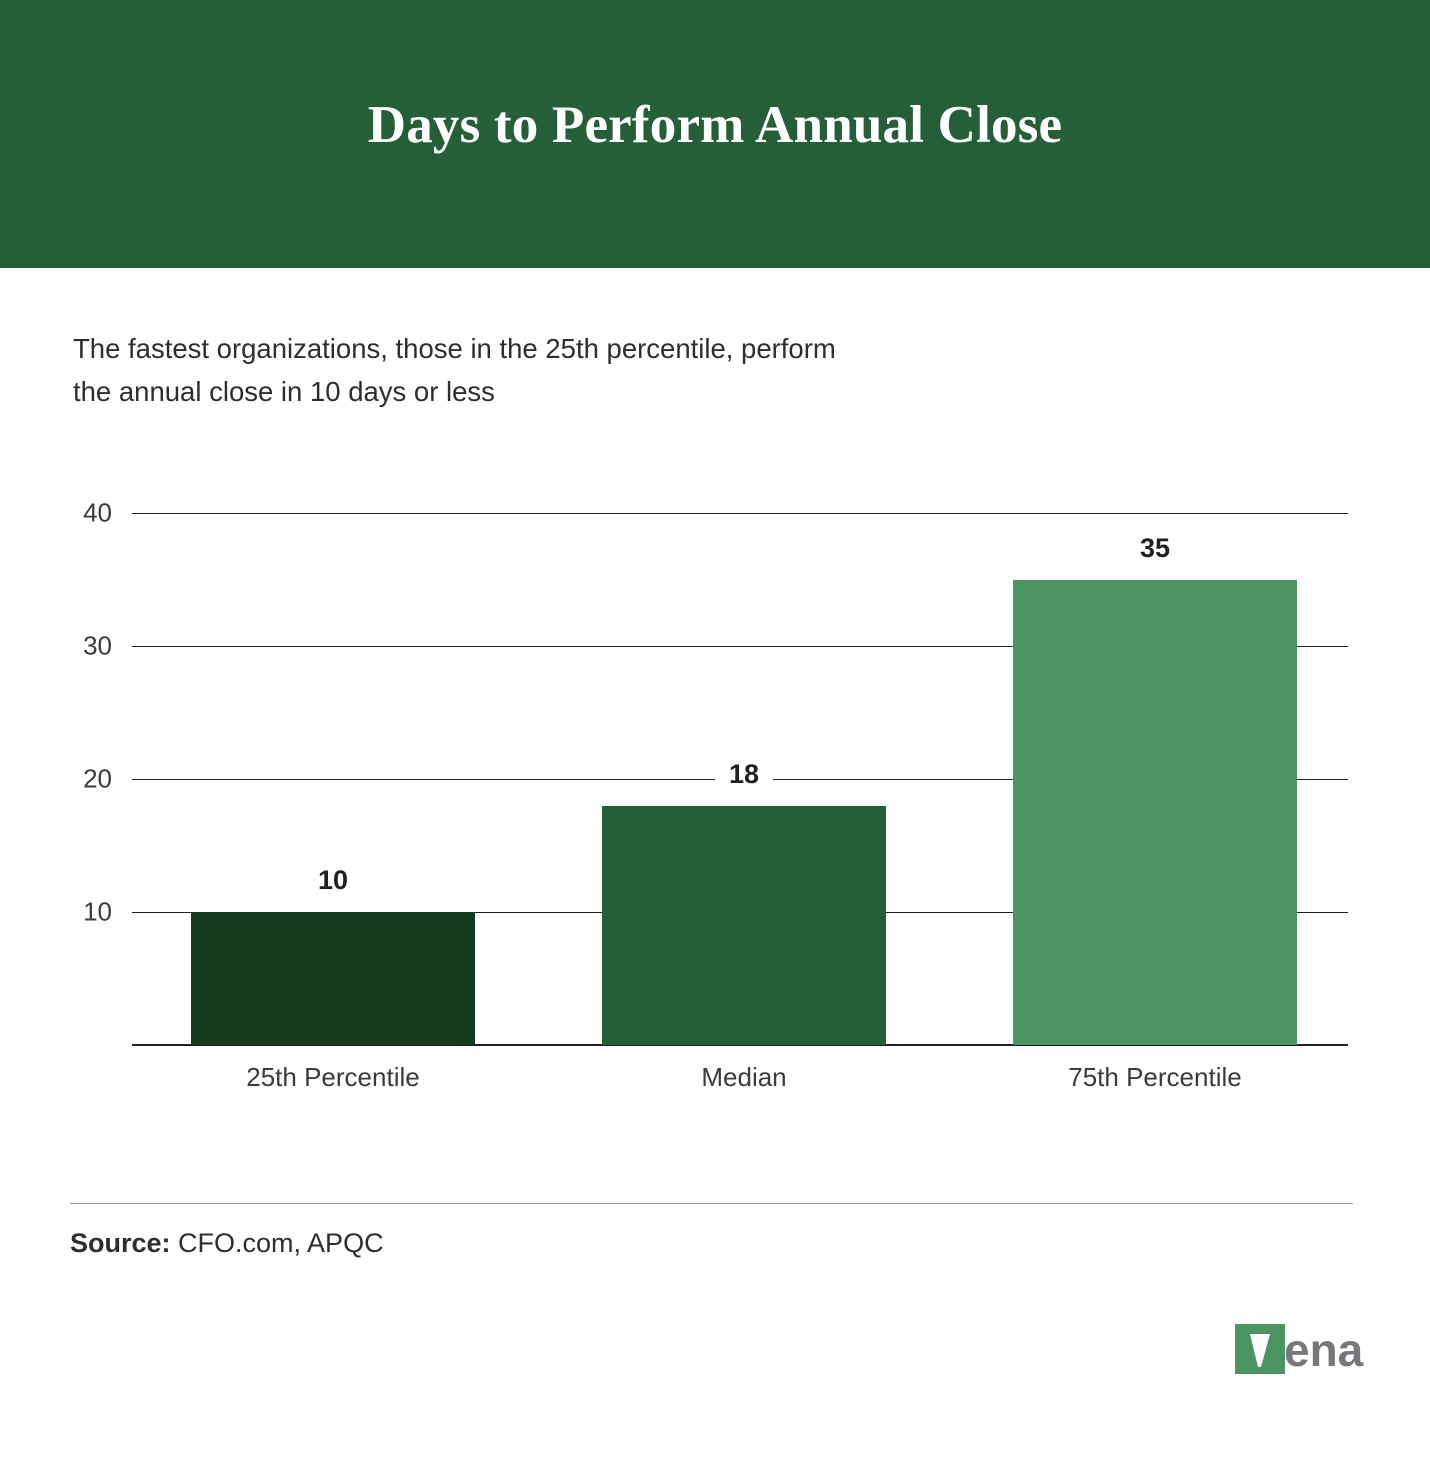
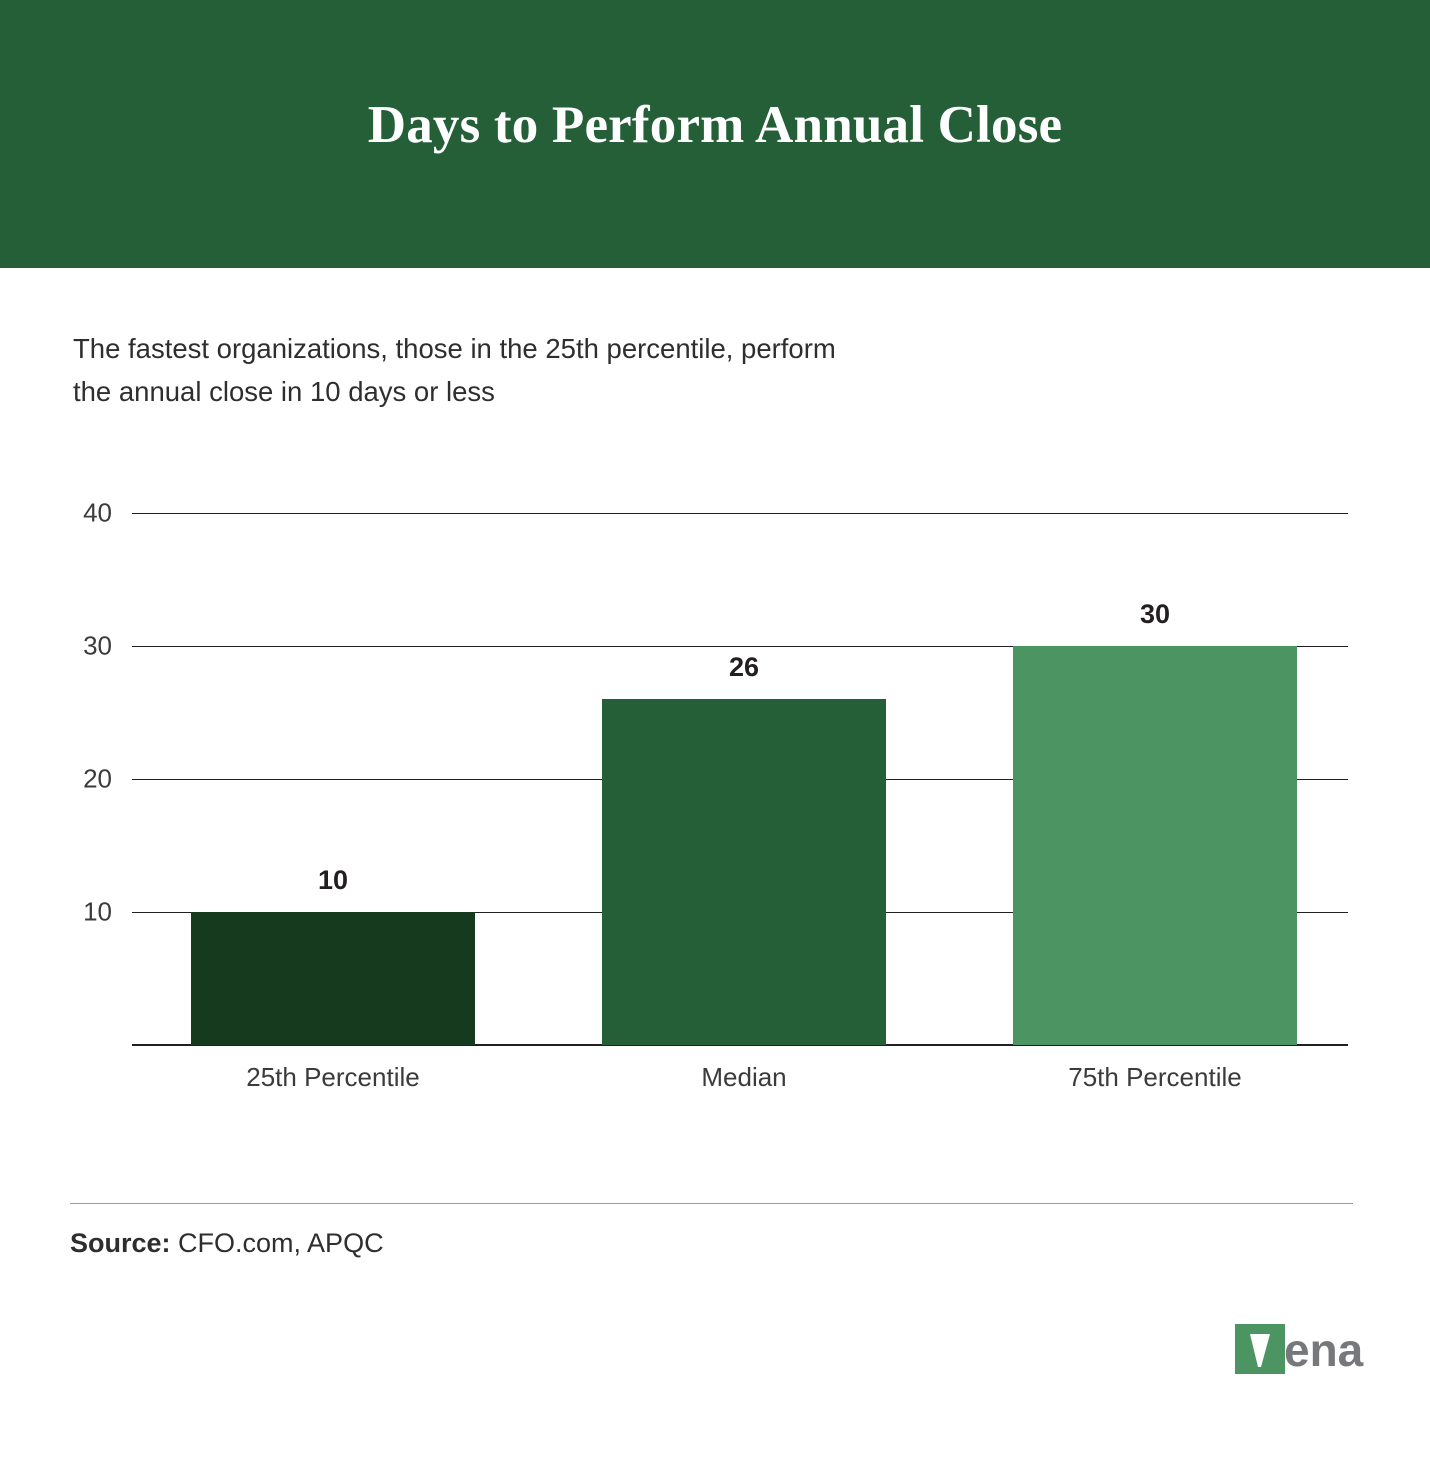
Median: 18 -> 26
75th Percentile: 35 -> 30
